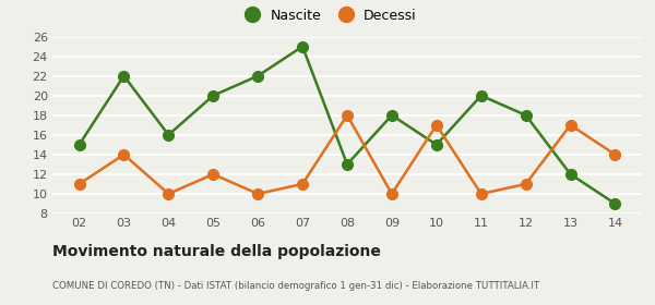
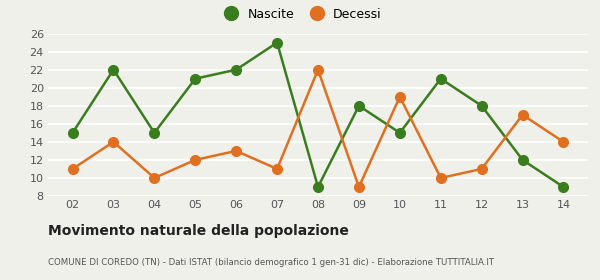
Nascite/04: 16 -> 15
Nascite/05: 20 -> 21
Decessi/06: 10 -> 13
Nascite/08: 13 -> 9
Decessi/08: 18 -> 22
Decessi/09: 10 -> 9
Decessi/10: 17 -> 19
Nascite/11: 20 -> 21
